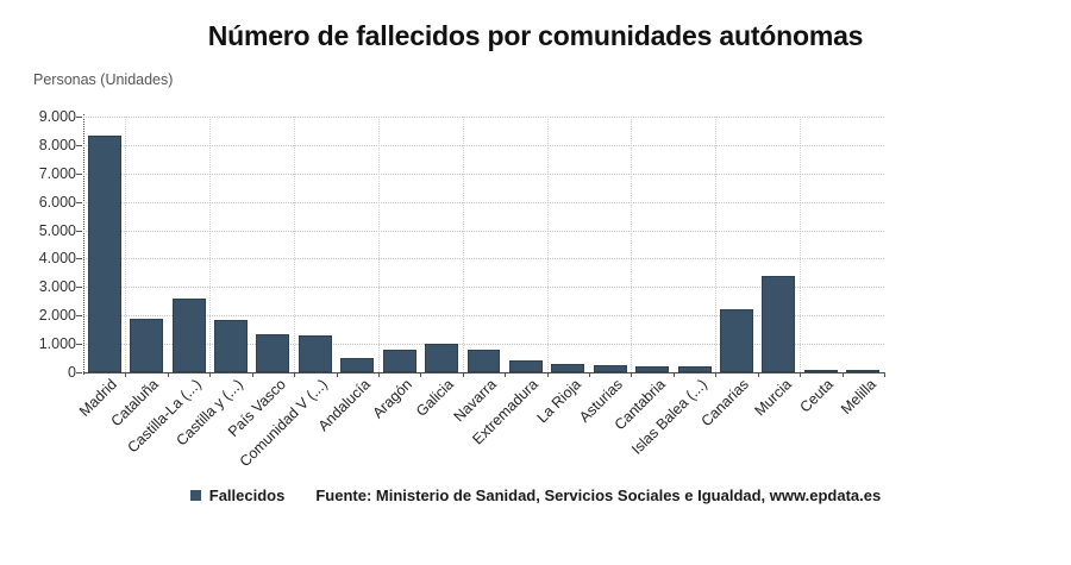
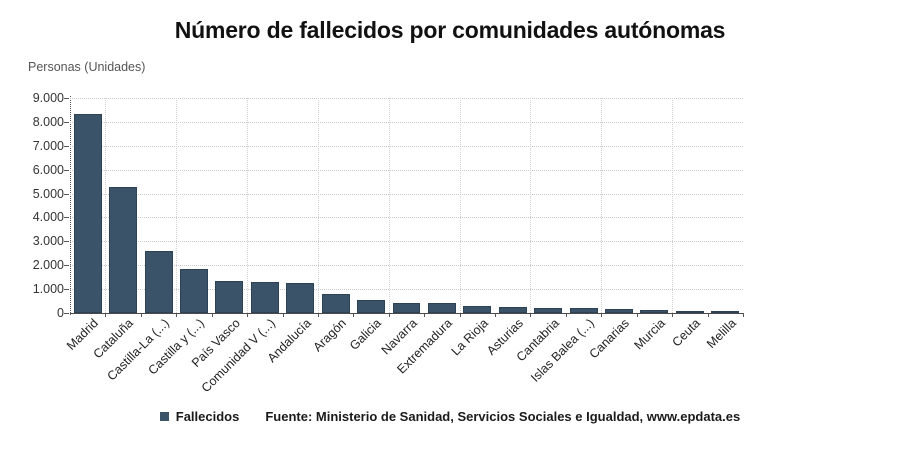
Cataluña: 1900 -> 5300
Andalucía: 500 -> 1300
Galicia: 1000 -> 600
Navarra: 800 -> 400
Canarias: 2200 -> 200
Murcia: 3400 -> 100
